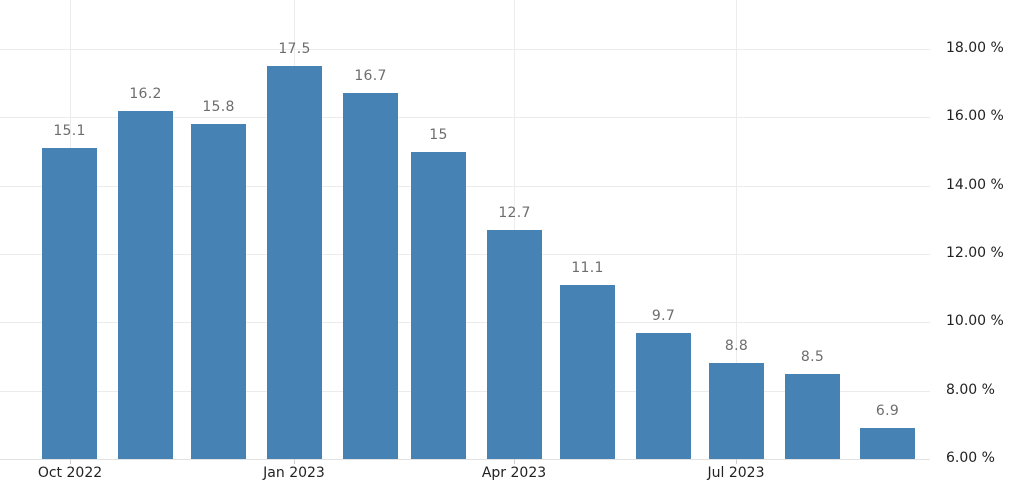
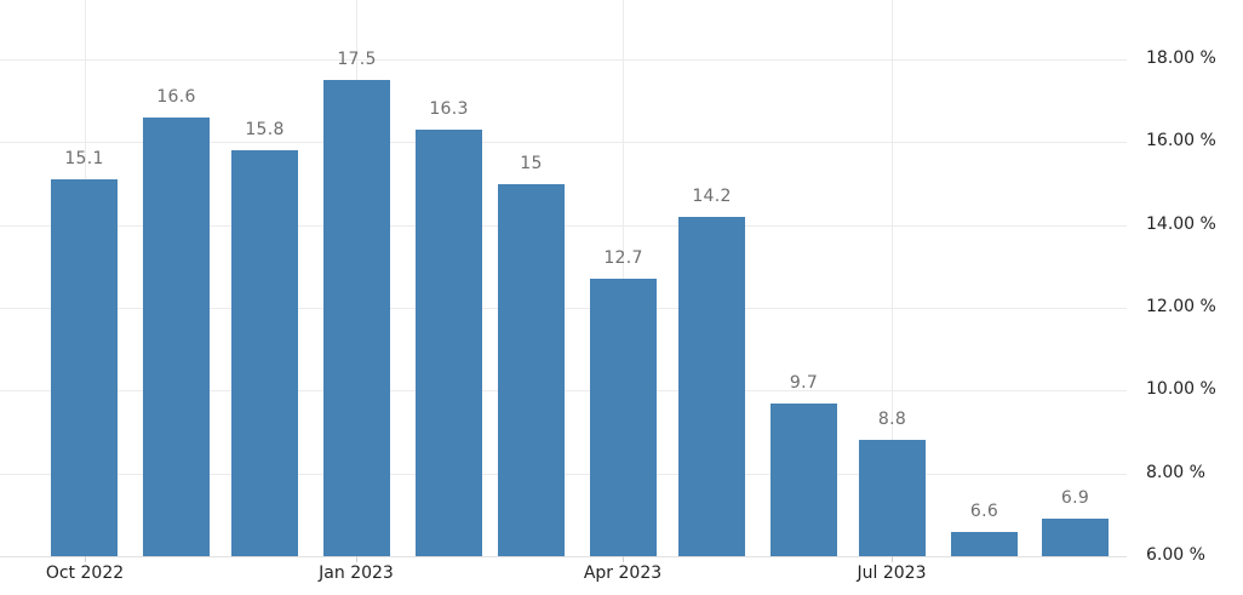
Oct 2022: 16.2 -> 16.6
Jan 2023: 16.7 -> 16.3
Apr 2023: 11.1 -> 14.2
Jul 2023: 8.5 -> 6.6
